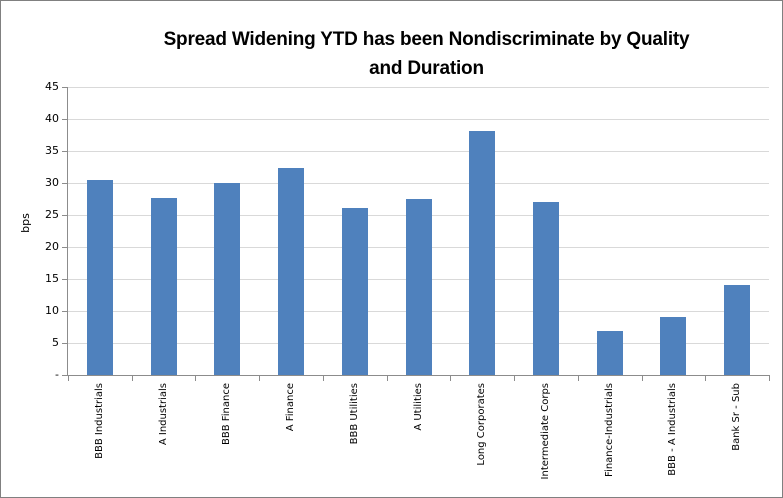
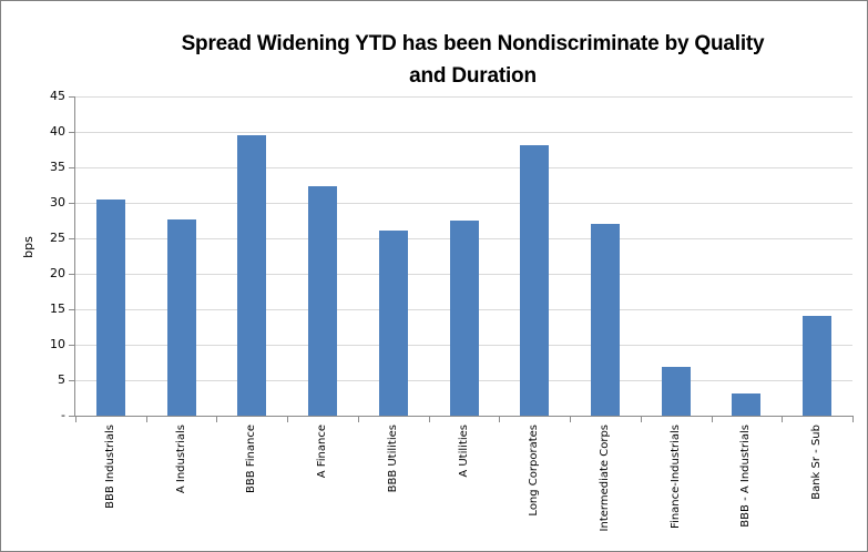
BBB Finance: 30 -> 40
BBB - A Industrials: 9 -> 3
